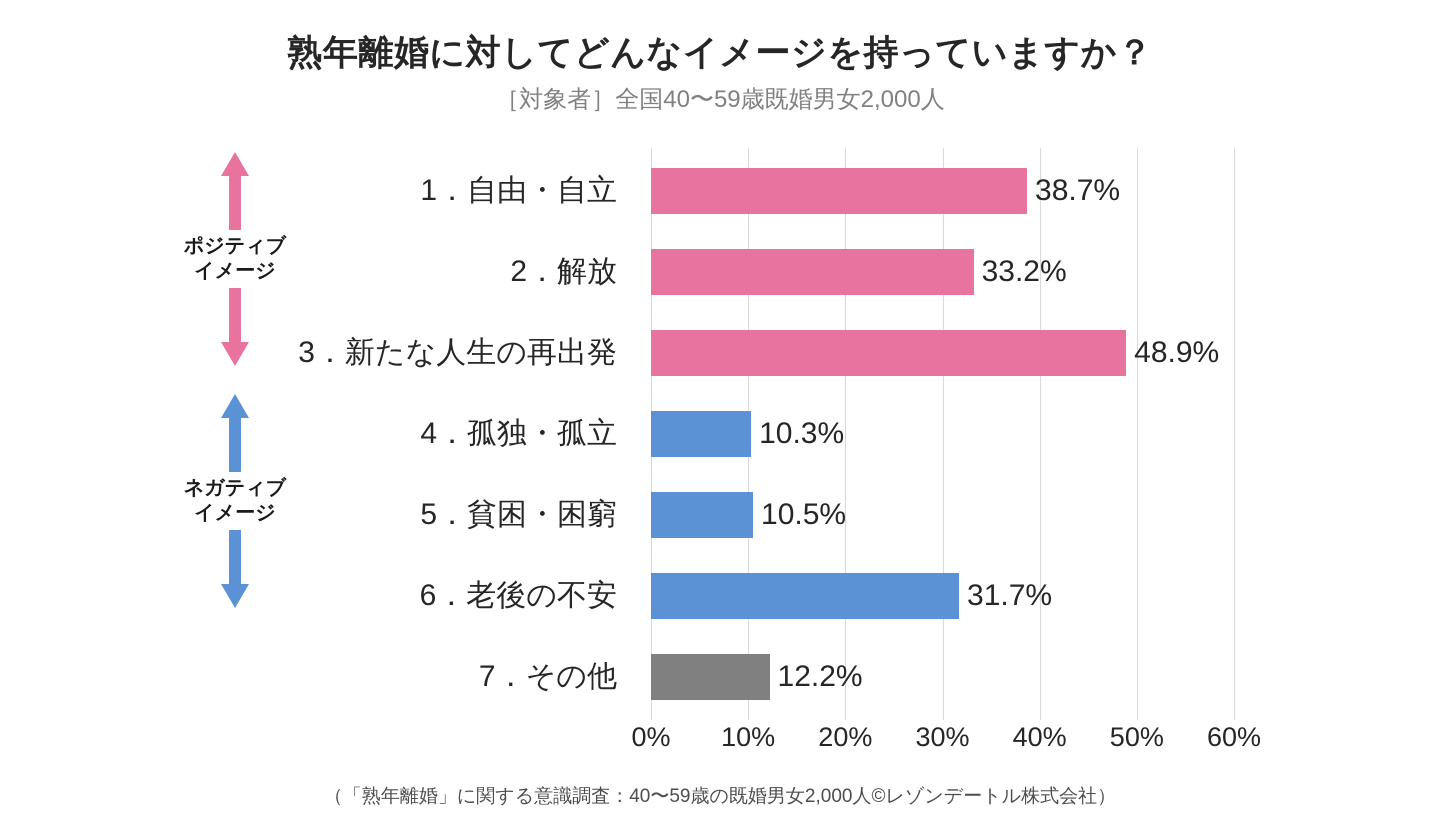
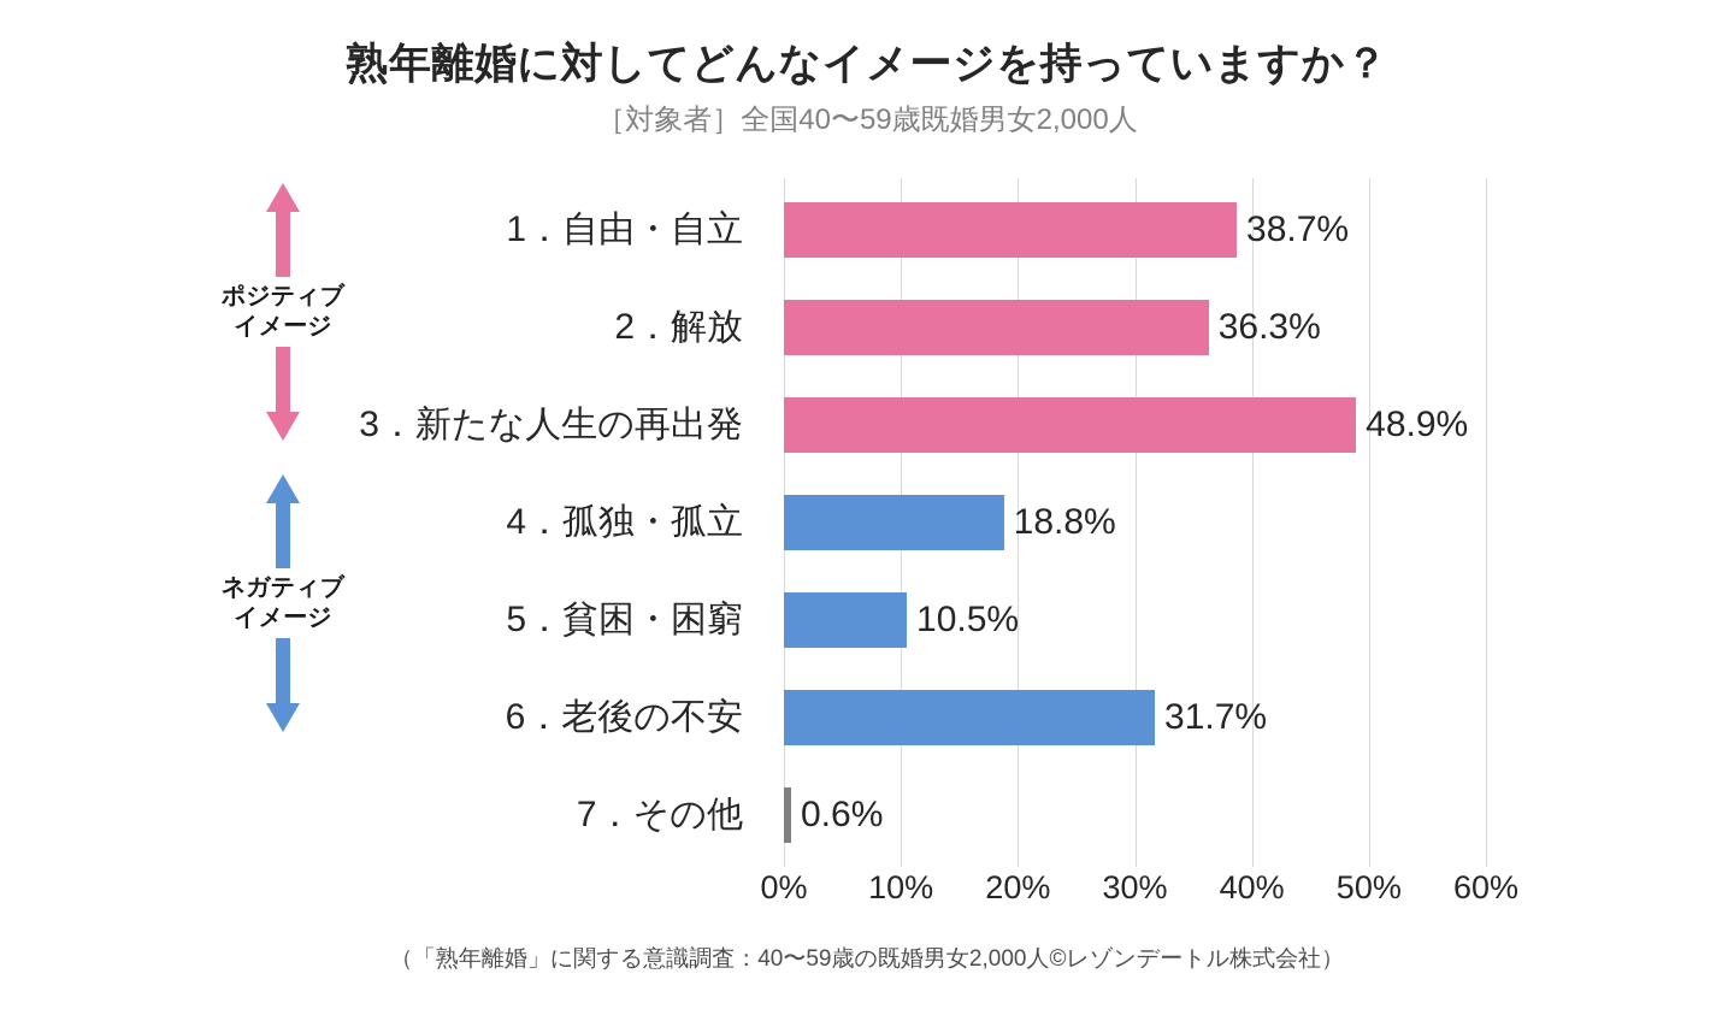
2．解放: 33.2% -> 36.3%
4．孤独・孤立: 10.3% -> 18.8%
7．その他: 12.2% -> 0.6%
